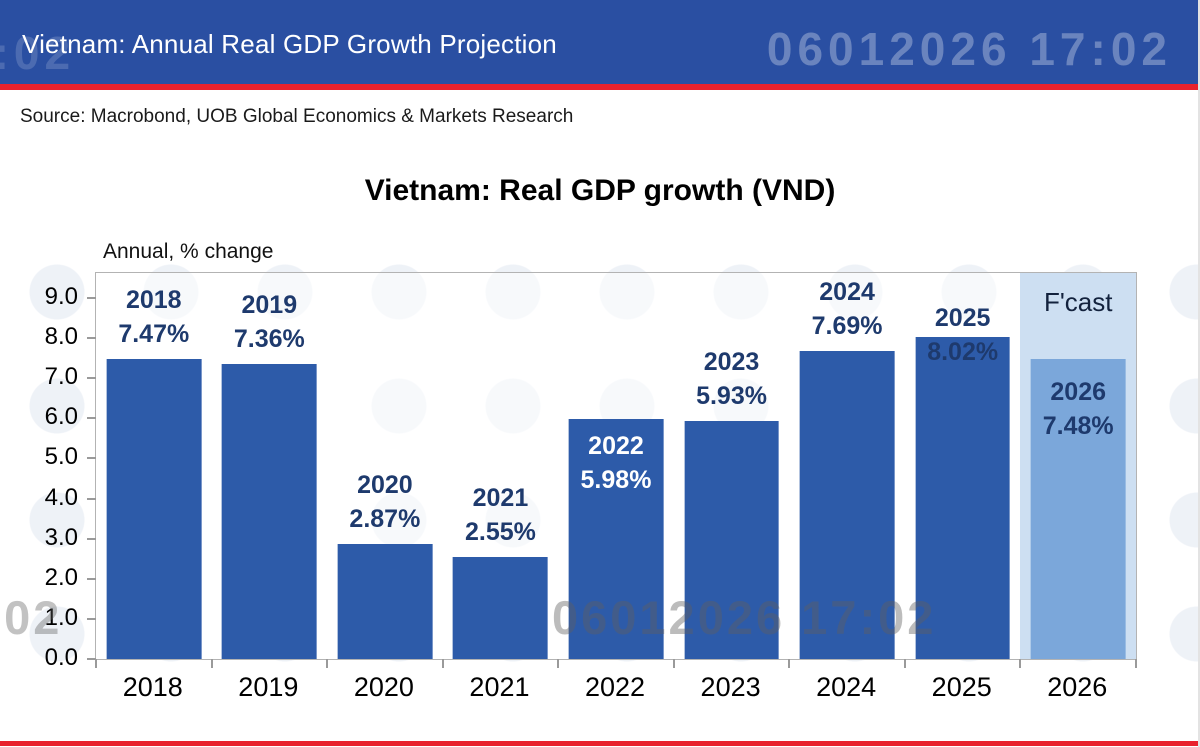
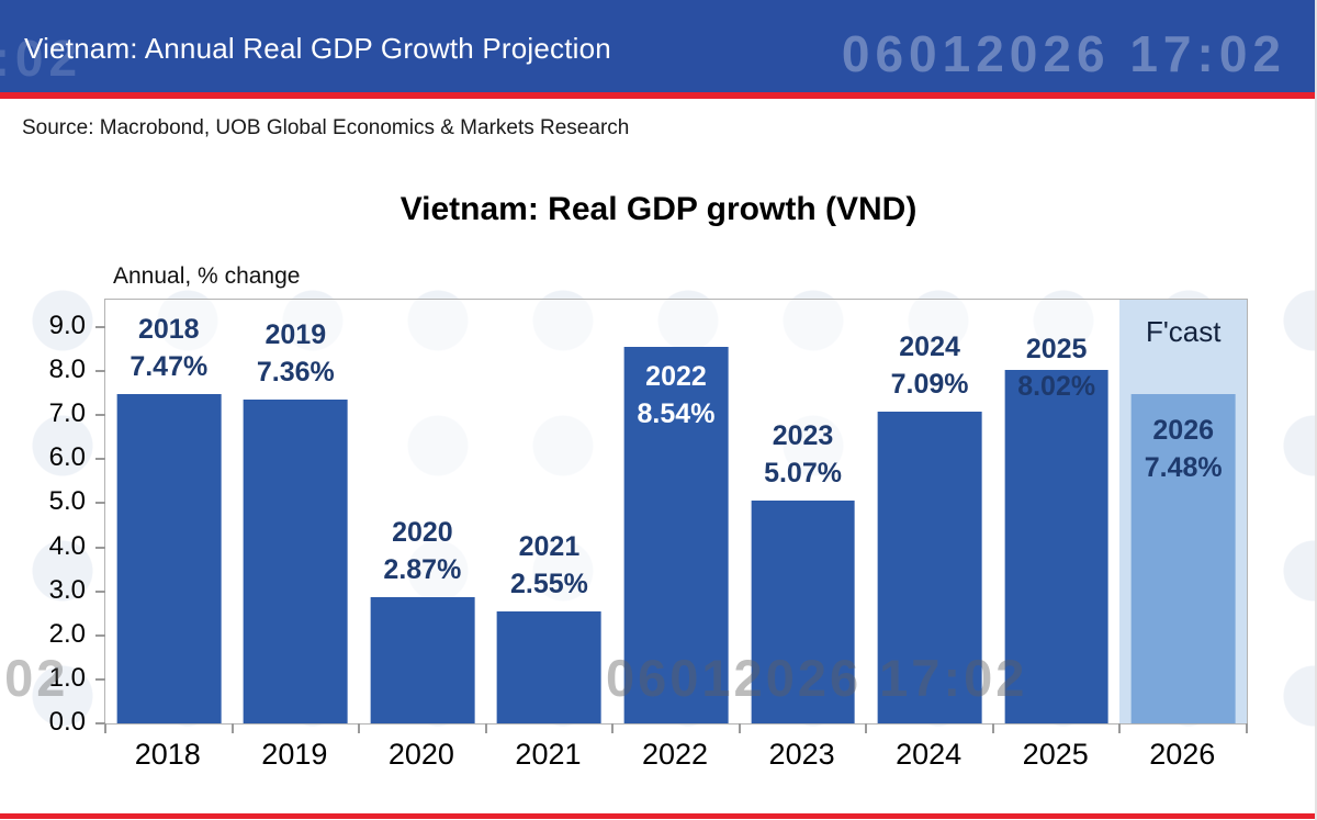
2022: 5.98% -> 8.54%
2023: 5.93% -> 5.07%
2024: 7.69% -> 7.09%
